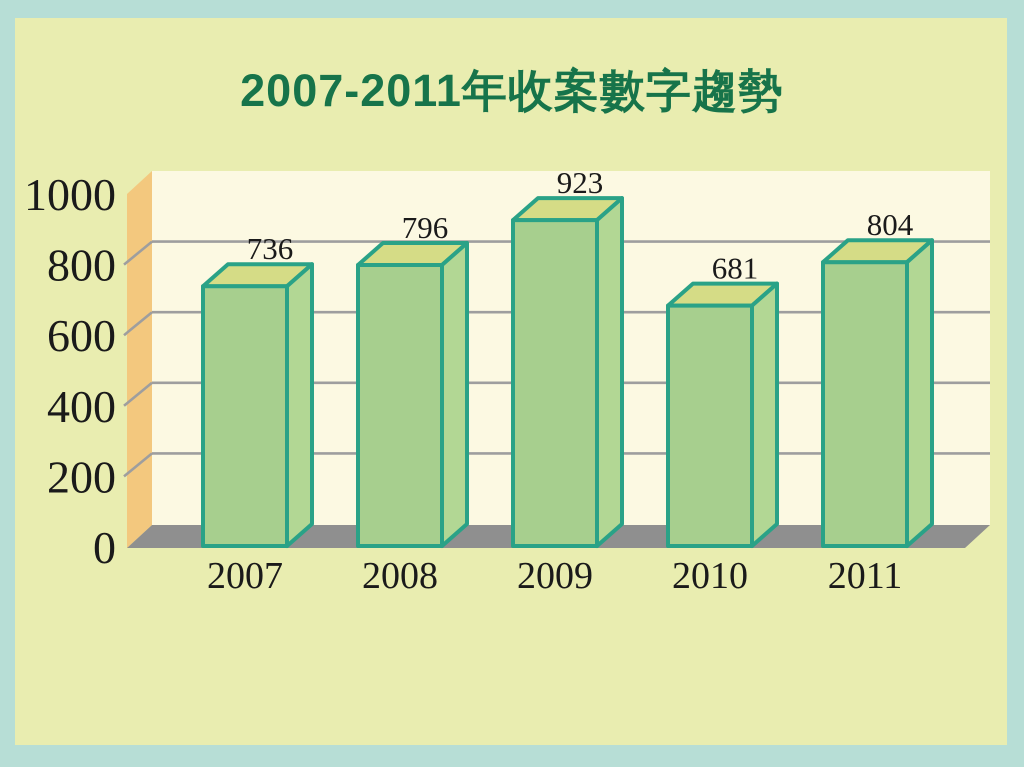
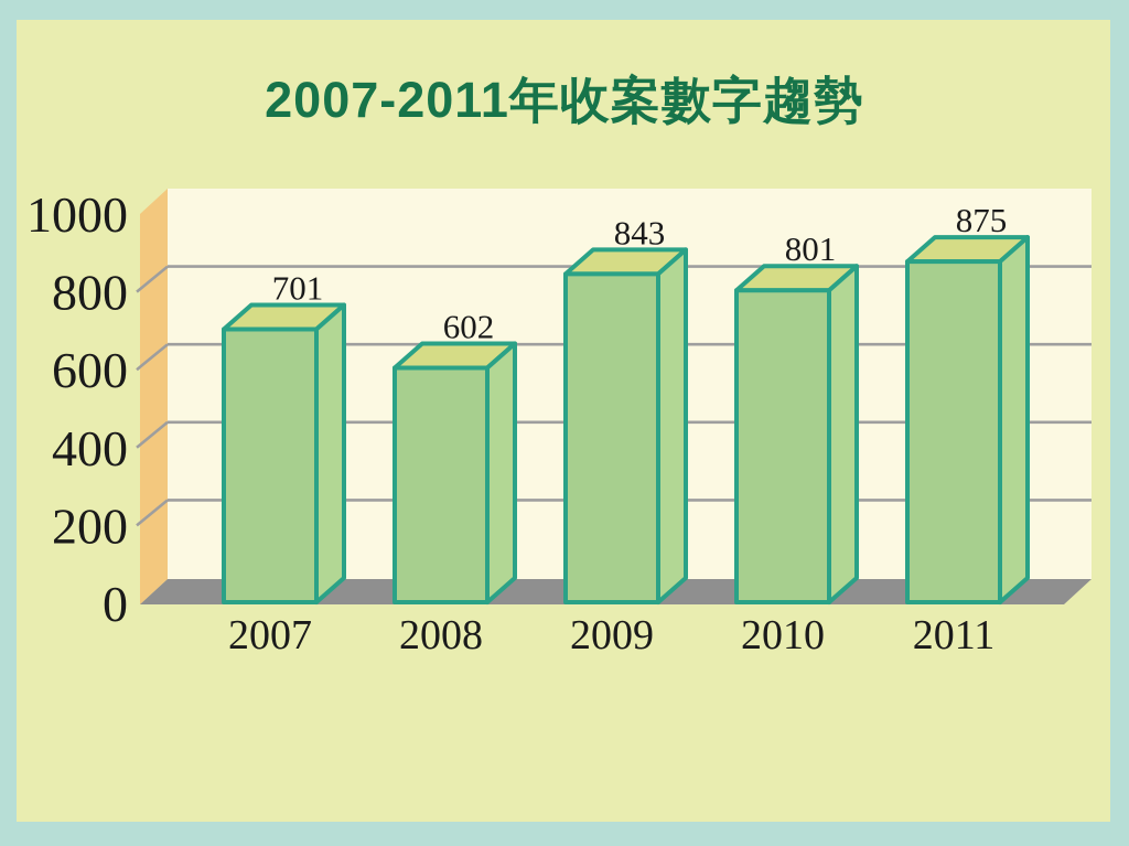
2007: 736 -> 701
2008: 796 -> 602
2009: 923 -> 843
2010: 681 -> 801
2011: 804 -> 875
